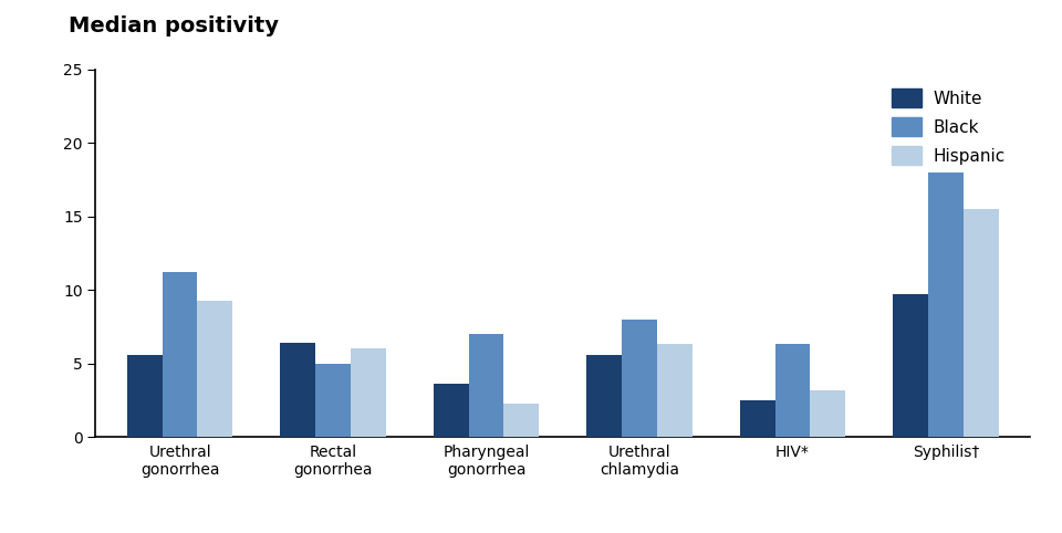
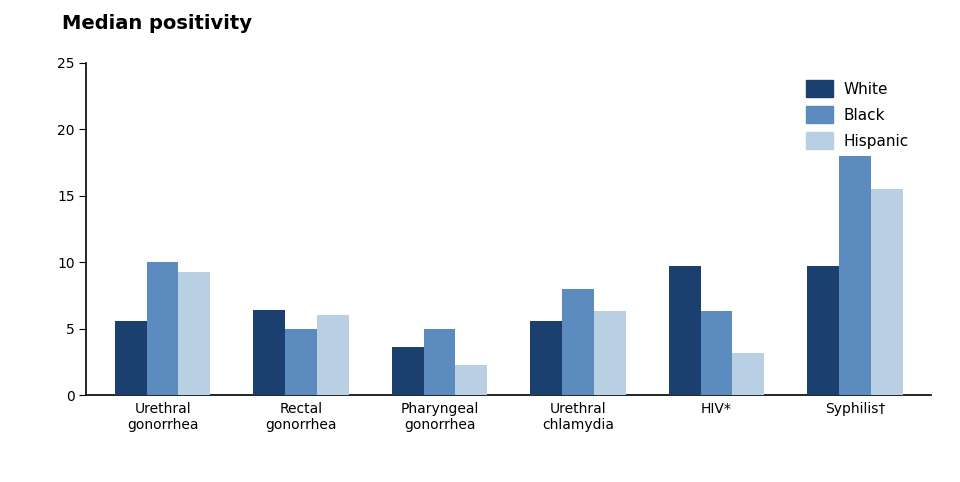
Black/Urethral gonorrhea: 11.2 -> 10.0
Black/Pharyngeal gonorrhea: 7.0 -> 5.0
White/HIV*: 2.5 -> 9.7
